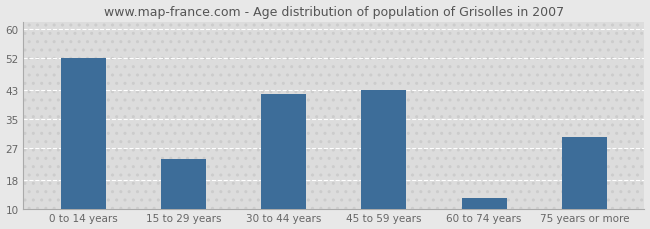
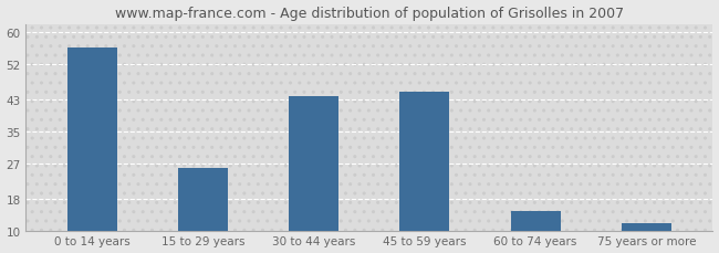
0 to 14 years: 52 -> 56
15 to 29 years: 24 -> 26
30 to 44 years: 42 -> 44
45 to 59 years: 43 -> 45
60 to 74 years: 13 -> 15
75 years or more: 30 -> 12
